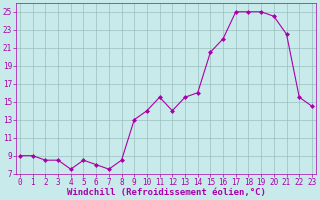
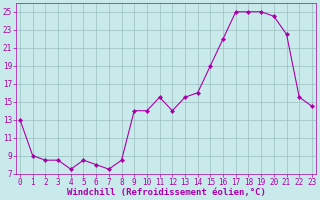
0: 9.0 -> 13.0
9: 13.0 -> 14.0
15: 20.5 -> 19.0
